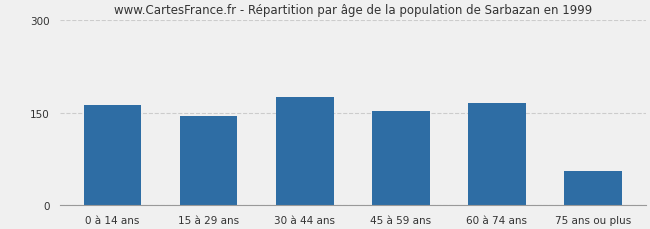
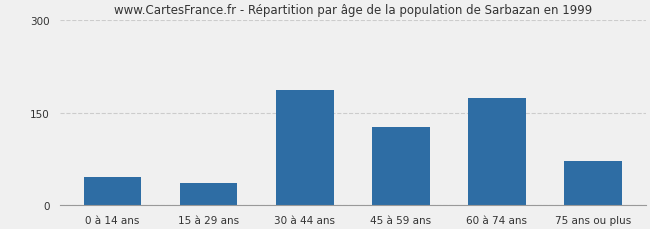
0 à 14 ans: 163 -> 46
15 à 29 ans: 144 -> 36
30 à 44 ans: 176 -> 186
45 à 59 ans: 153 -> 126
60 à 74 ans: 165 -> 174
75 ans ou plus: 55 -> 72
